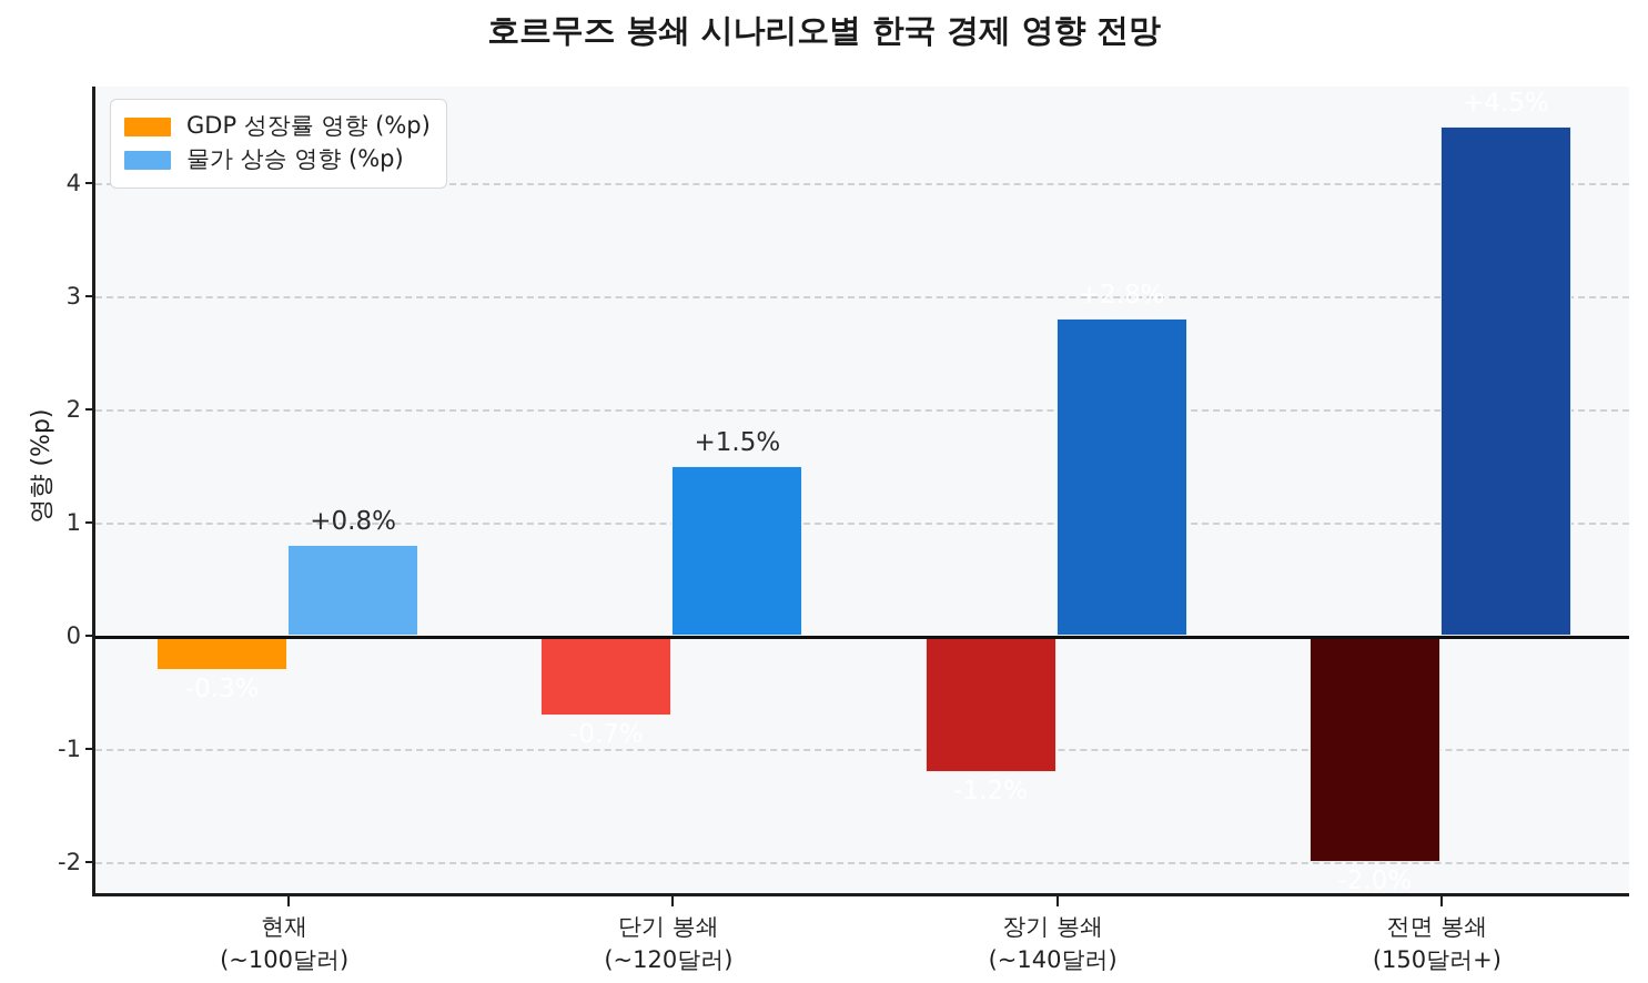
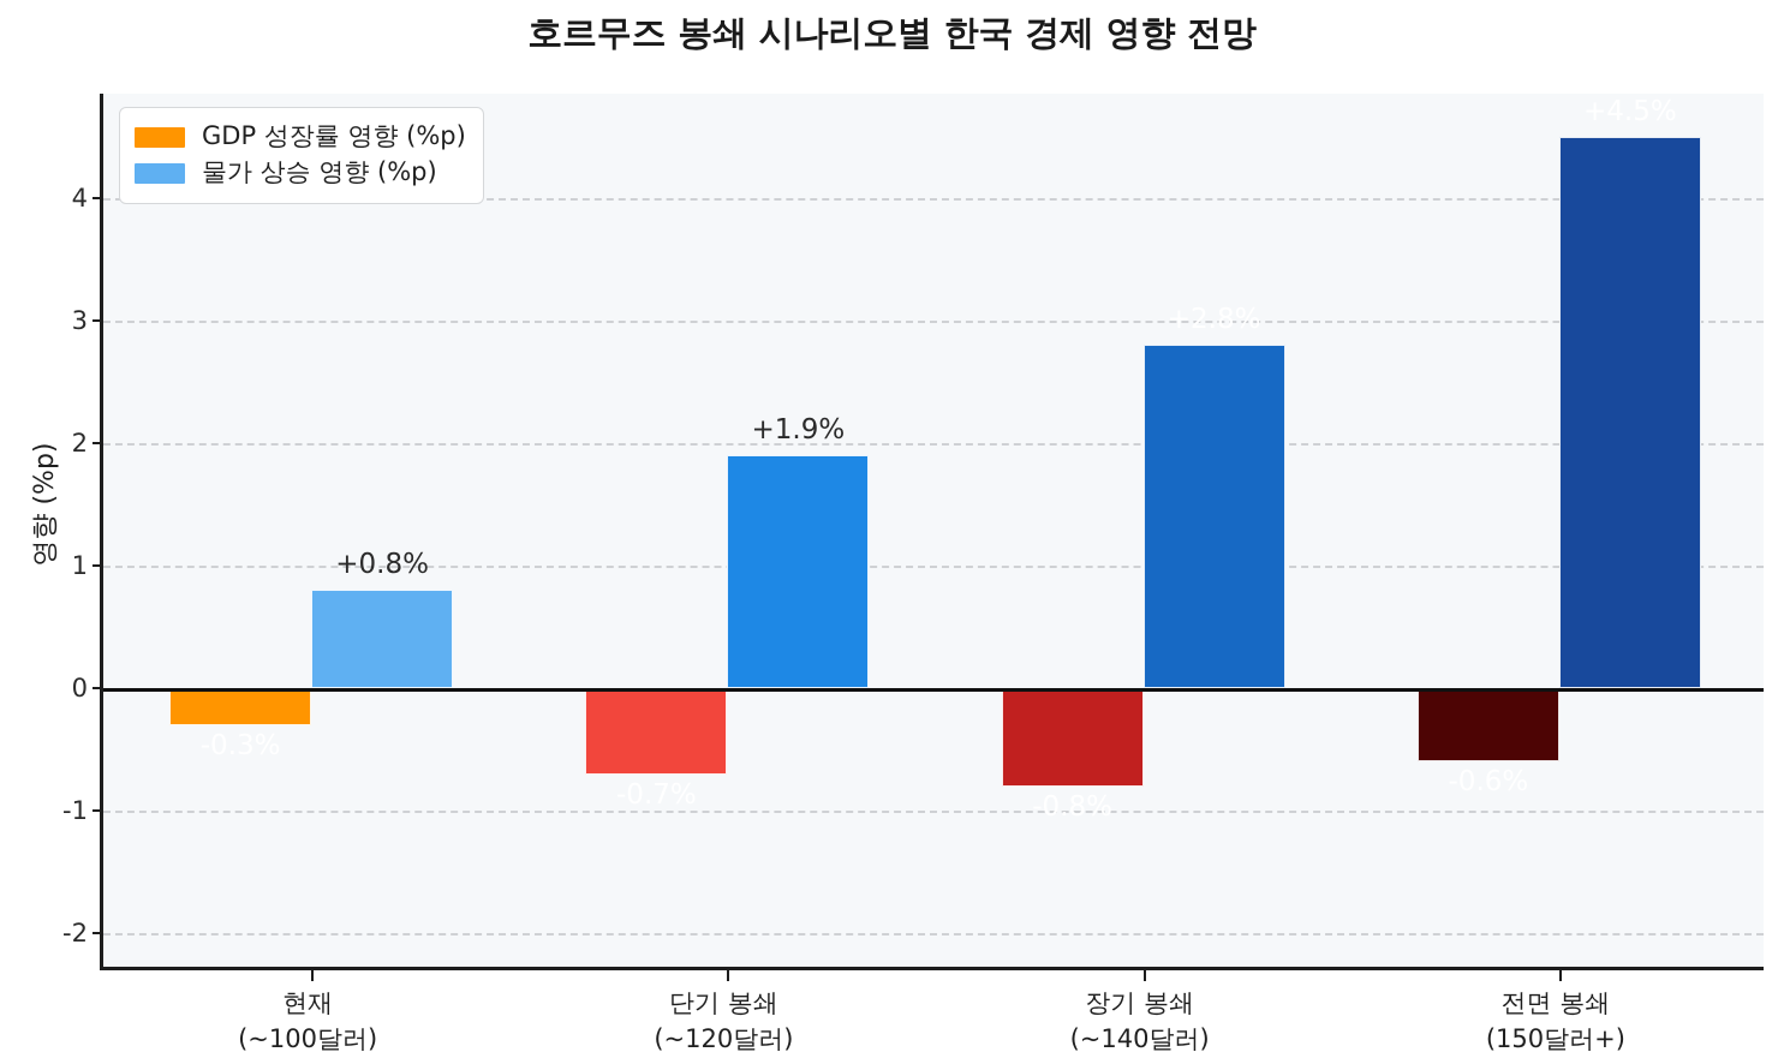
물가 상승 영향 (%p)/단기 봉쇄 (~120달러): +1.5% -> +1.9%
GDP 성장률 영향 (%p)/장기 봉쇄 (~140달러): -1.2% -> -0.8%
GDP 성장률 영향 (%p)/전면 봉쇄 (150달러+): -2.0% -> -0.6%
